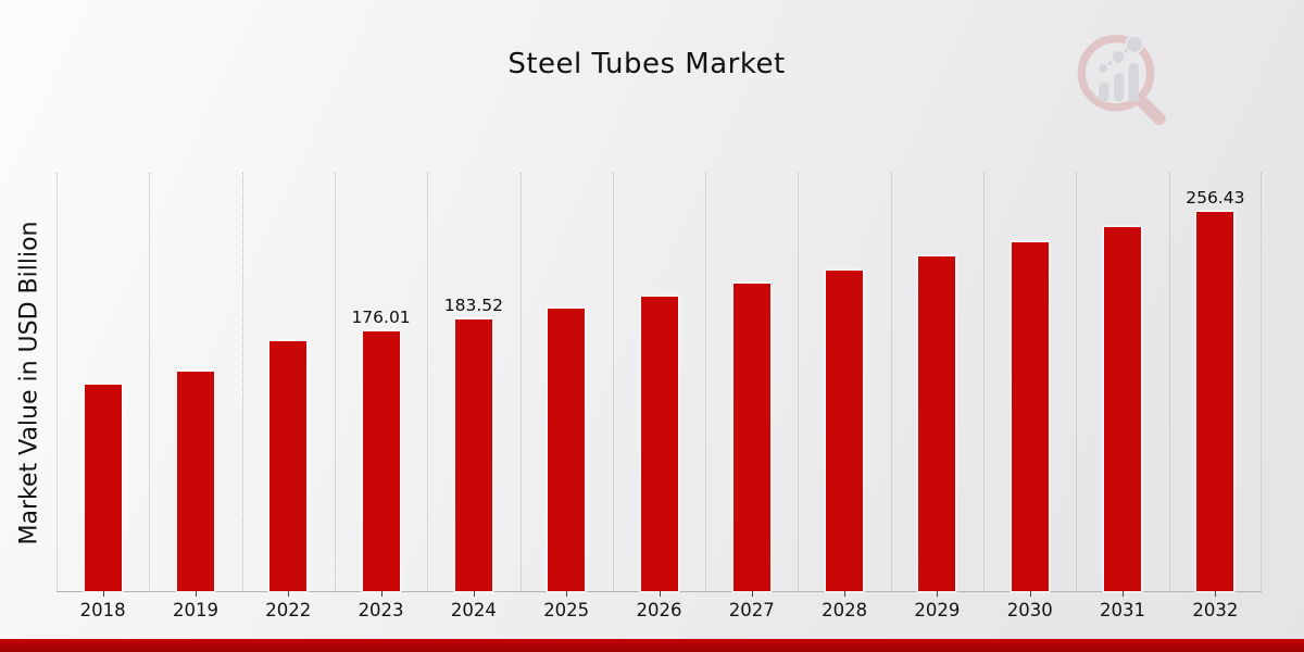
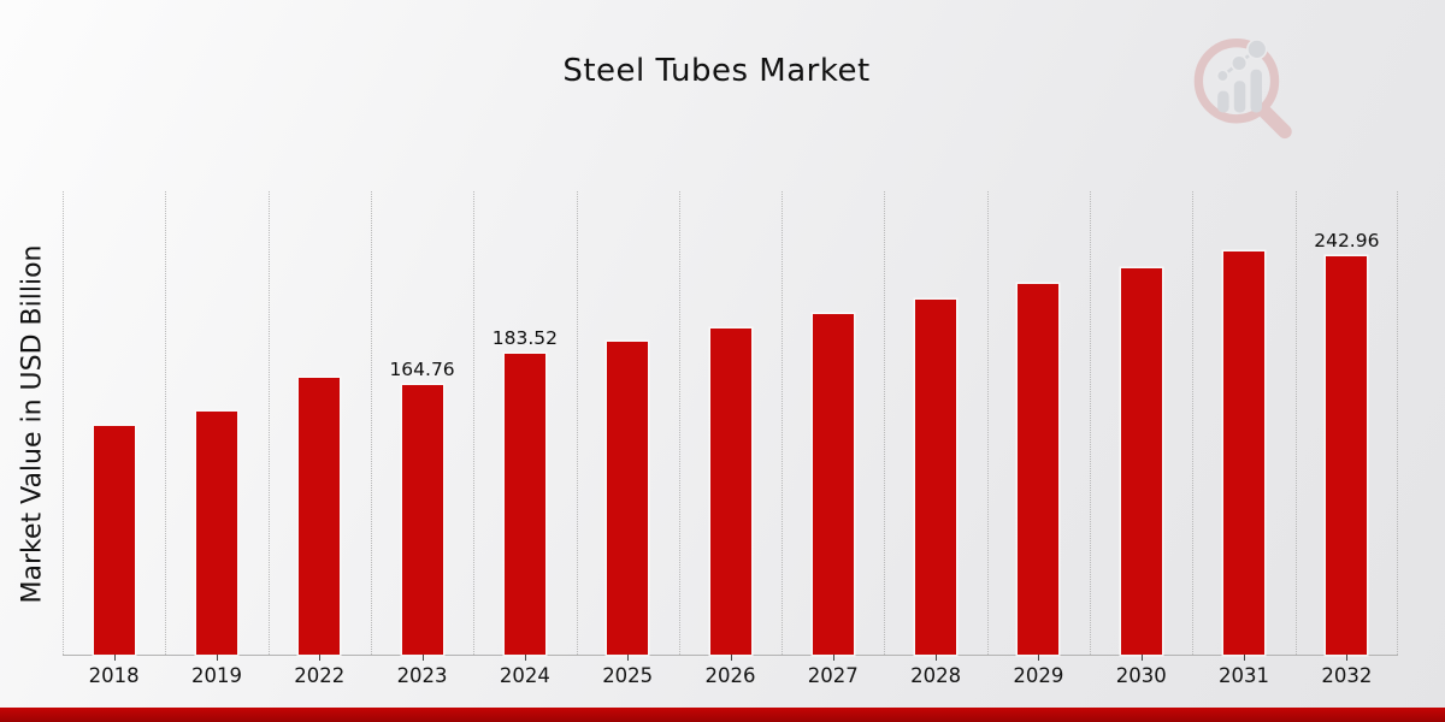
2023: 176.01 -> 164.76
2032: 256.43 -> 242.96
